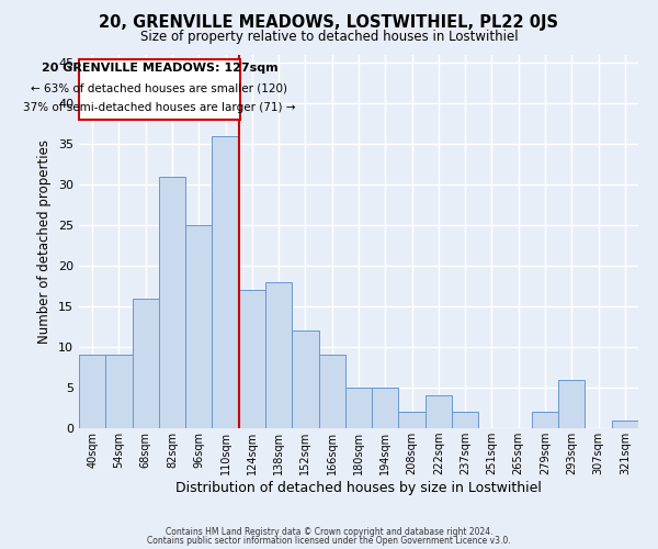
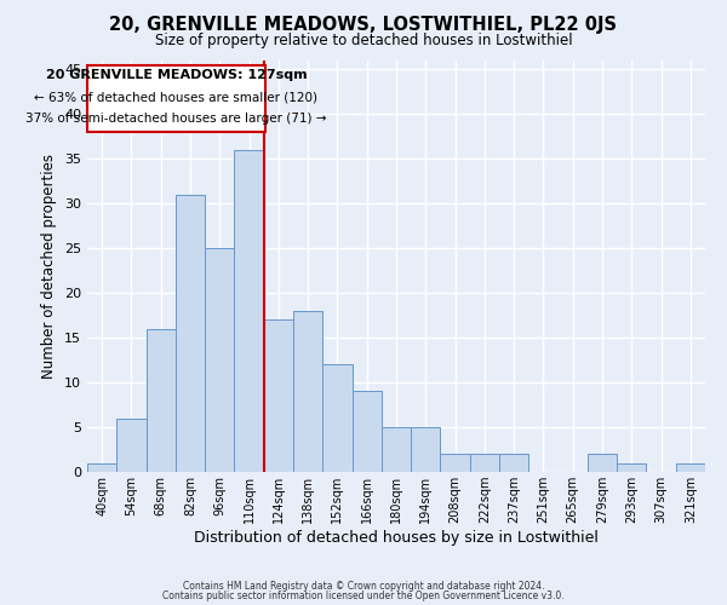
40sqm: 9 -> 1
54sqm: 9 -> 6
222sqm: 4 -> 2
293sqm: 6 -> 1
